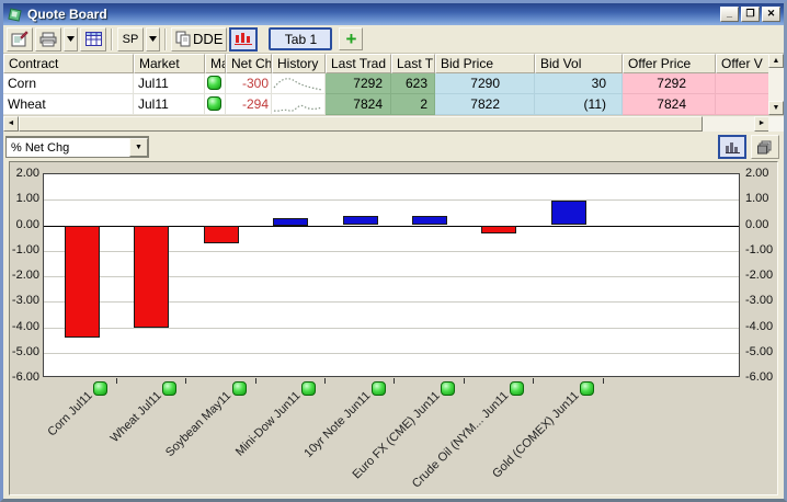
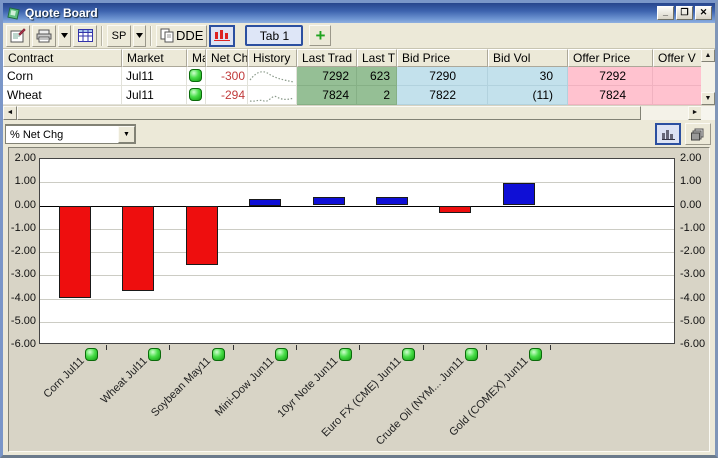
Corn Jul11: -4.4 -> -4.0
Wheat Jul11: -4.0 -> -3.6
Soybean May11: -0.7 -> -2.5
